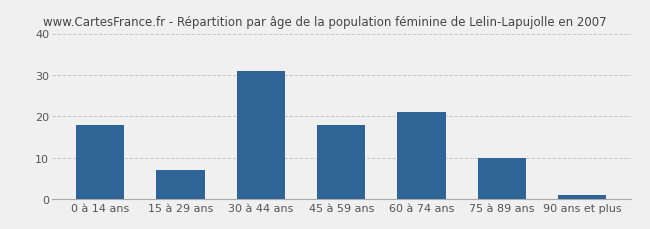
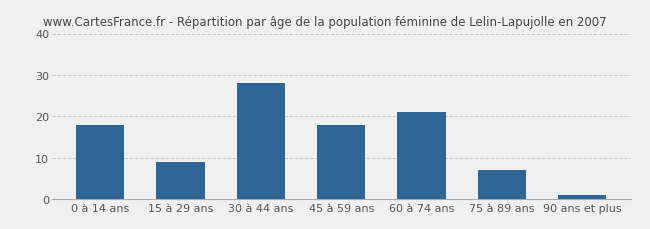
15 à 29 ans: 7 -> 9
30 à 44 ans: 31 -> 28
75 à 89 ans: 10 -> 7
